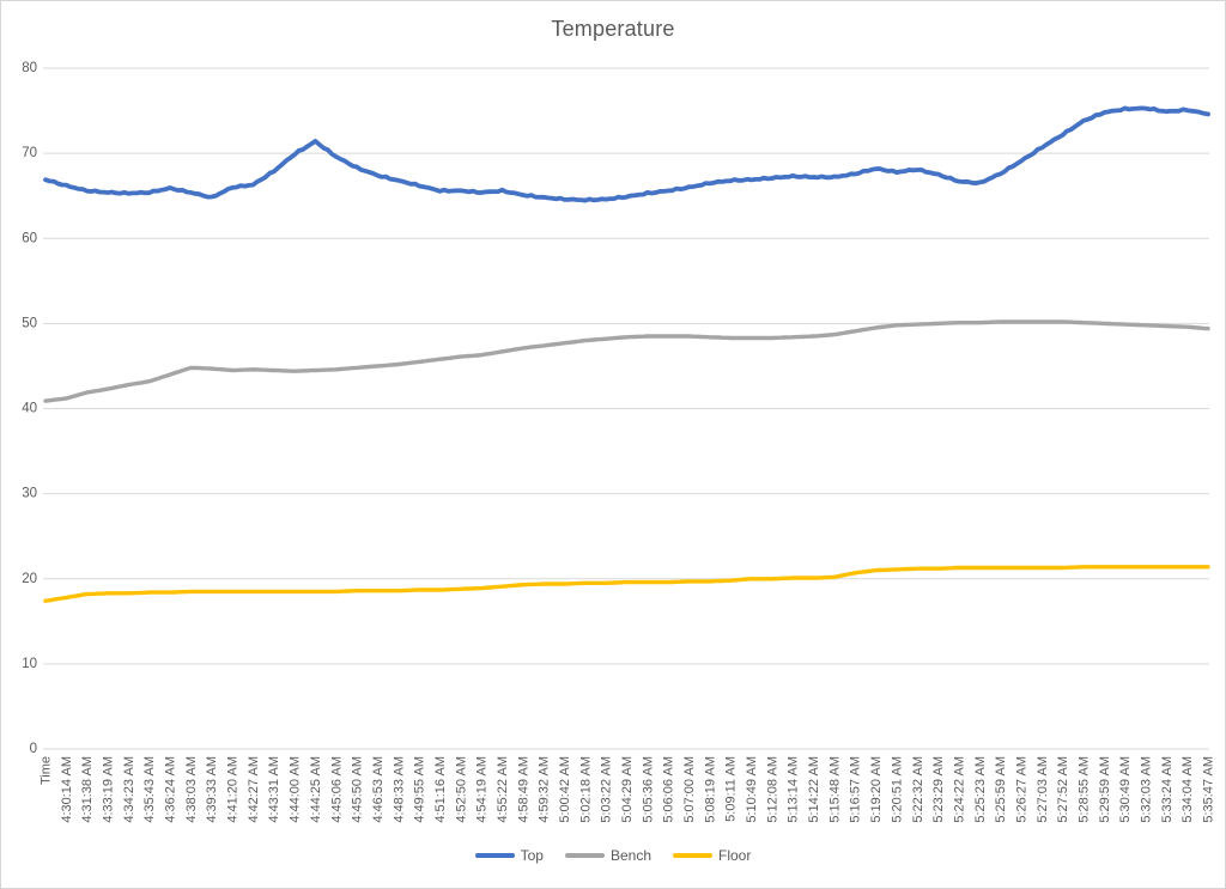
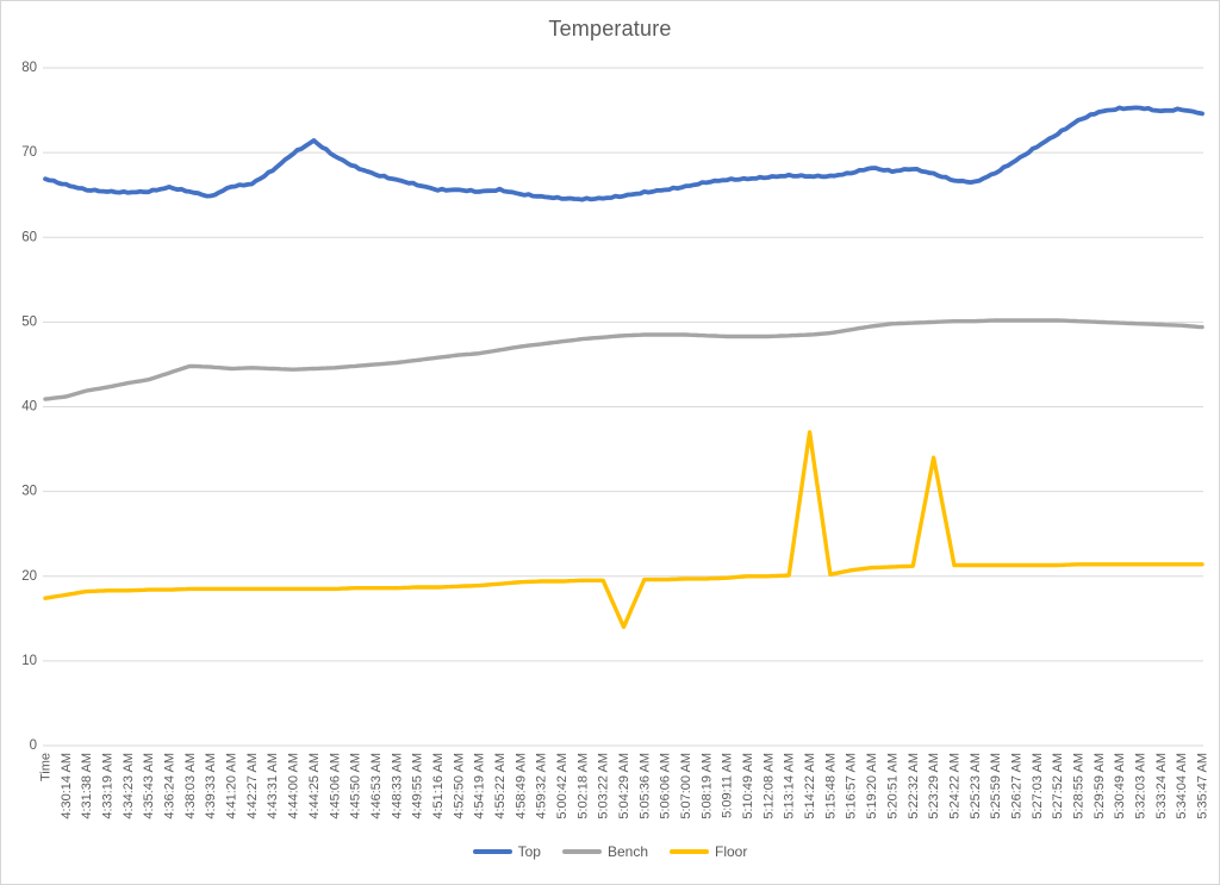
Floor/5:04:29 AM: 20 -> 14
Floor/5:14:22 AM: 20 -> 37
Floor/5:23:29 AM: 21 -> 34
